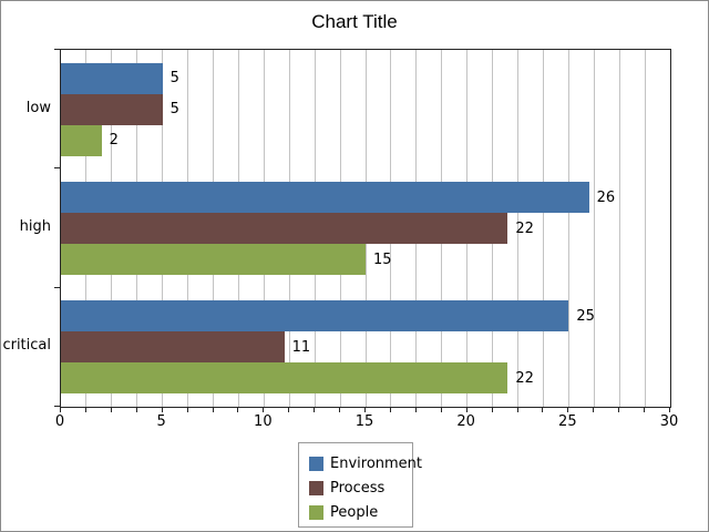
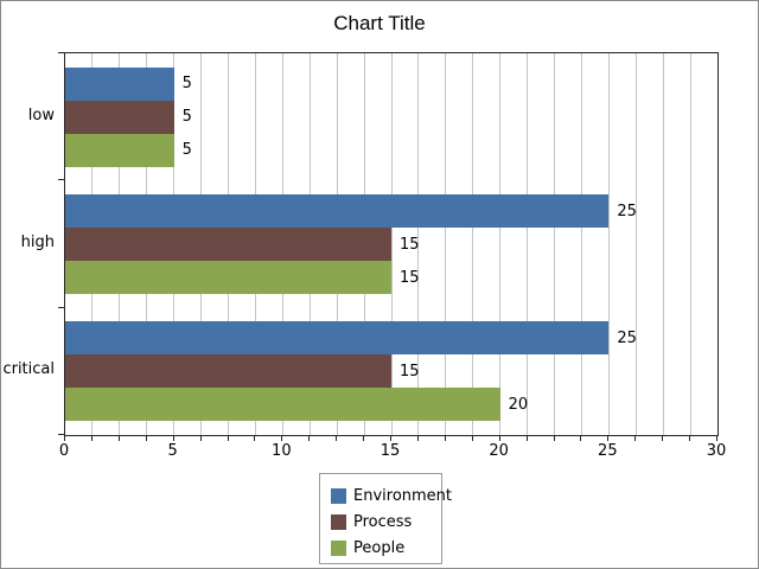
People/low: 2 -> 5
Environment/high: 26 -> 25
Process/high: 22 -> 15
Process/critical: 11 -> 15
People/critical: 22 -> 20
